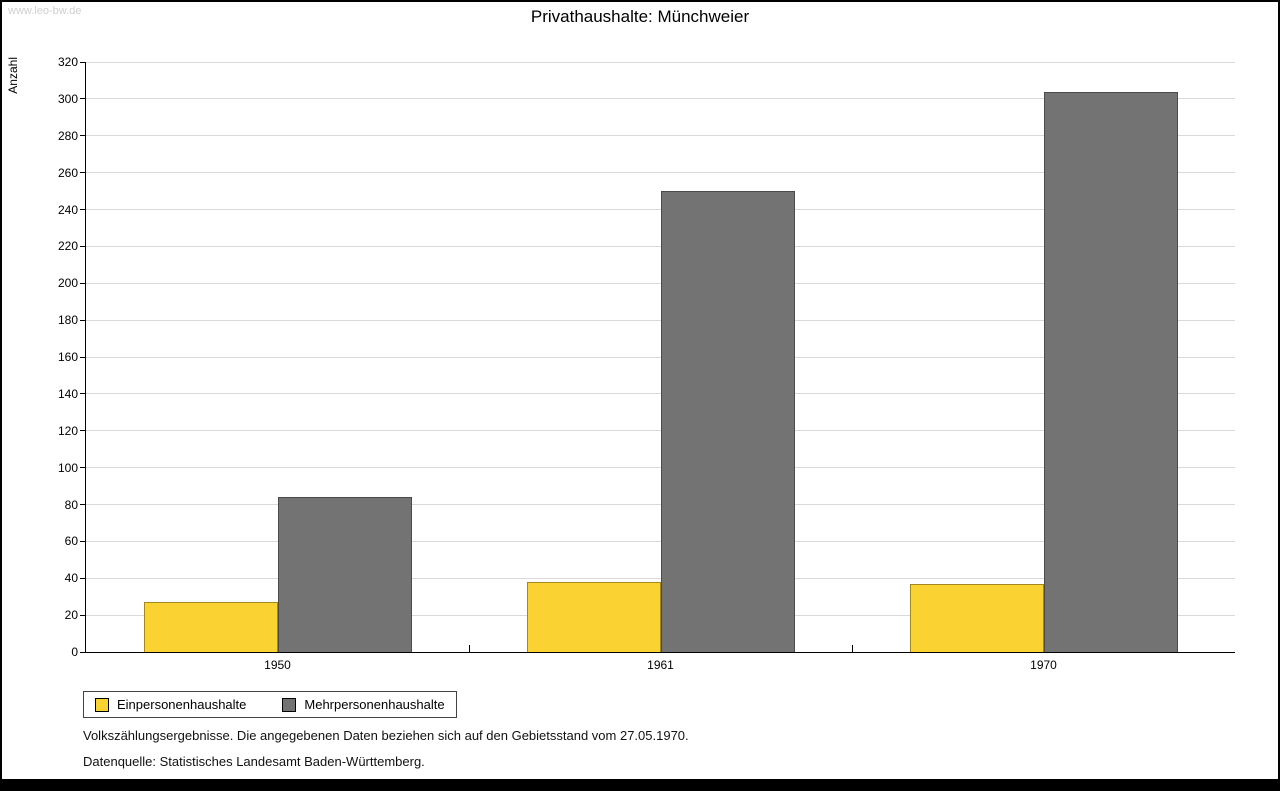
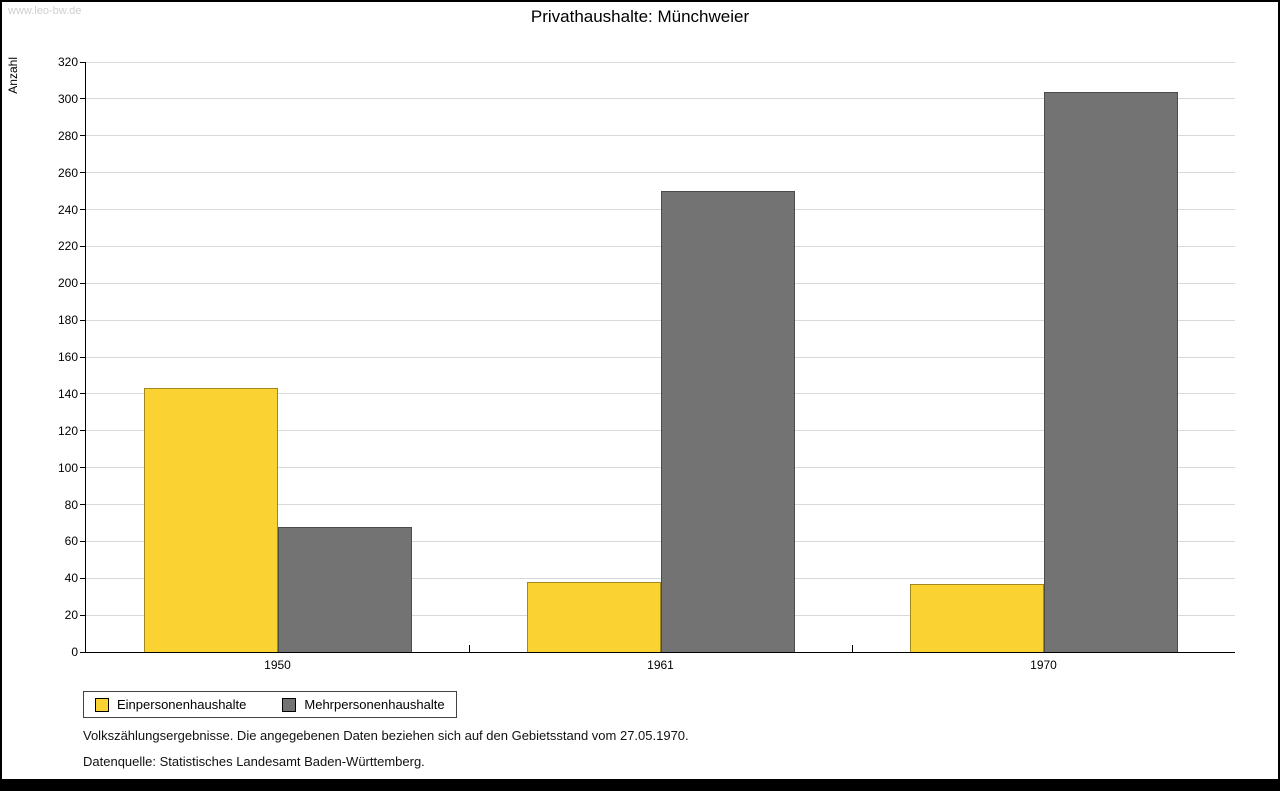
Einpersonenhaushalte/1950: 27 -> 143
Mehrpersonenhaushalte/1950: 84 -> 68
